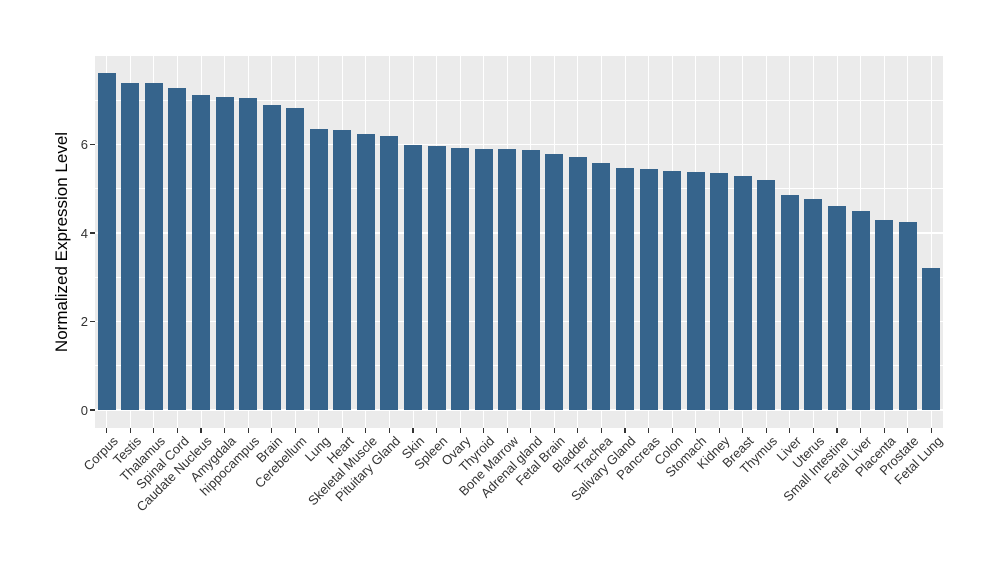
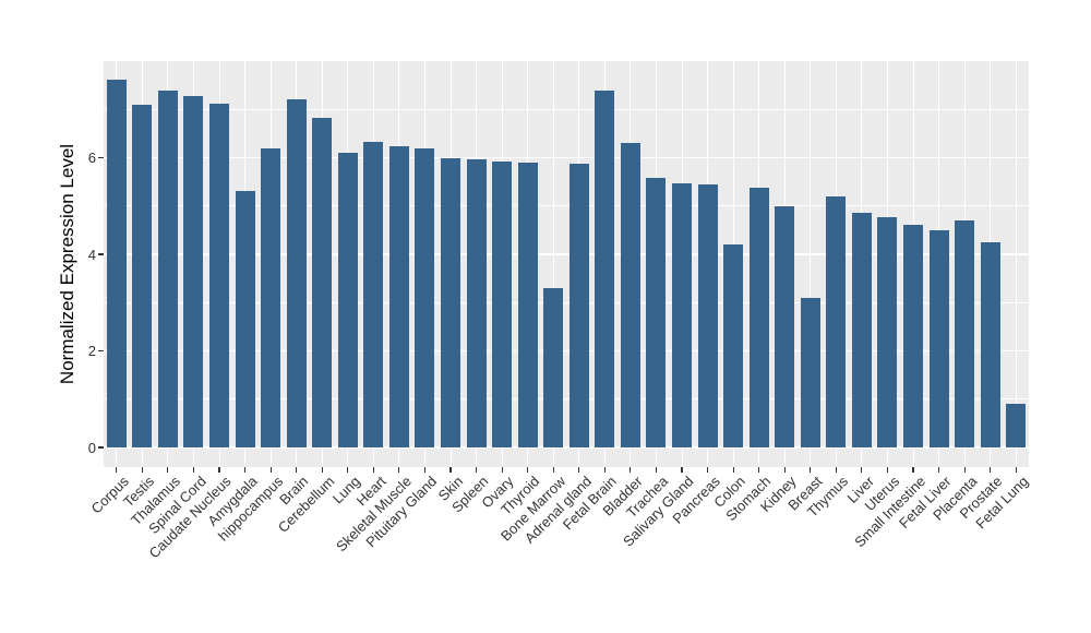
Testis: 7.4 -> 7.1
Amygdala: 7.1 -> 5.3
hippocampus: 7.0 -> 6.2
Brain: 6.9 -> 7.2
Lung: 6.4 -> 6.1
Bone Marrow: 5.9 -> 3.3
Fetal Brain: 5.8 -> 7.4
Bladder: 5.7 -> 6.3
Colon: 5.4 -> 4.2
Kidney: 5.4 -> 5.0
Breast: 5.3 -> 3.1
Placenta: 4.3 -> 4.7
Fetal Lung: 3.2 -> 0.9
